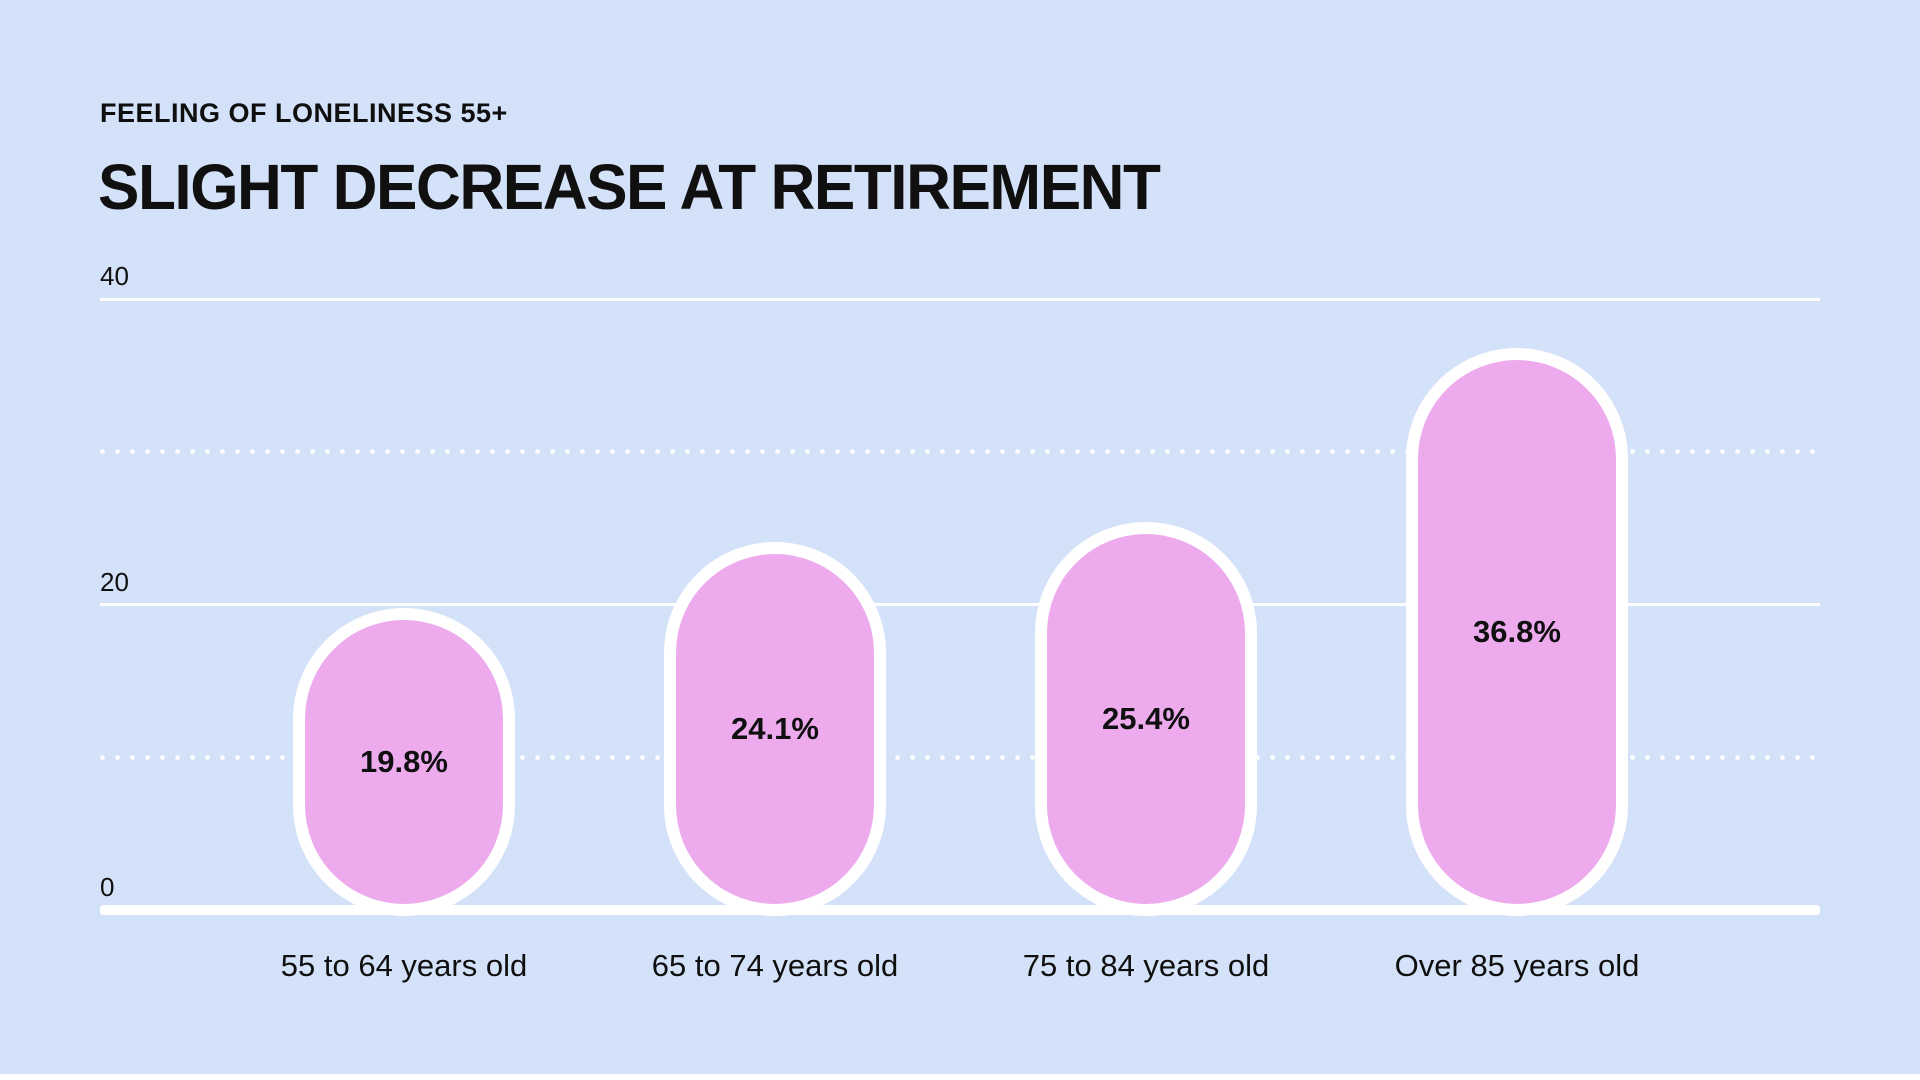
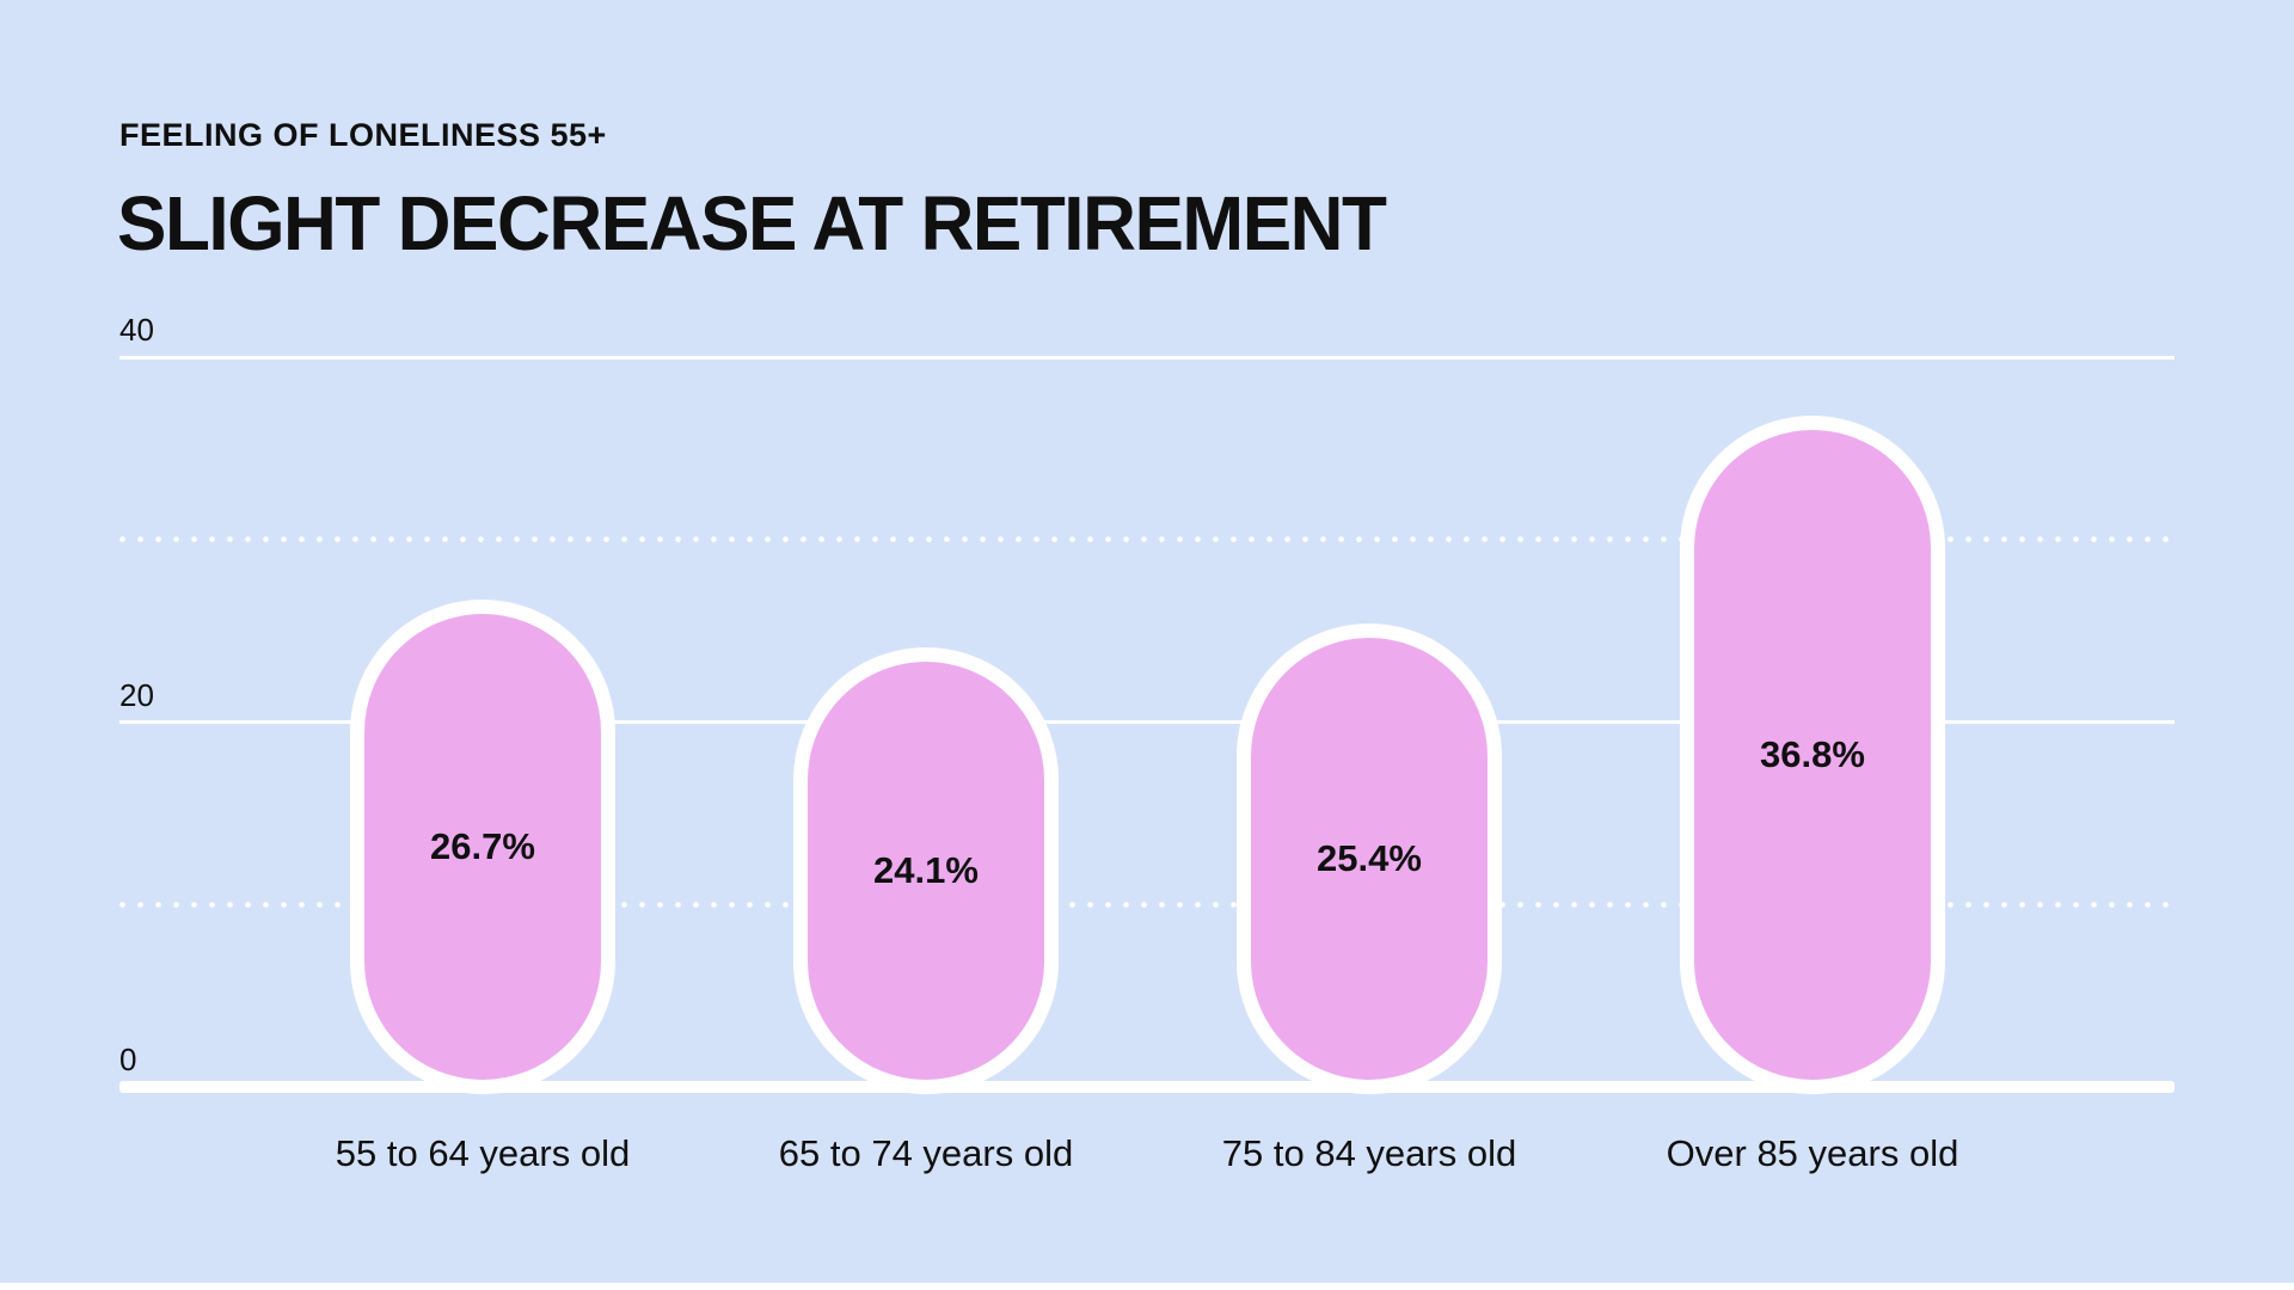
55 to 64 years old: 19.8% -> 26.7%
